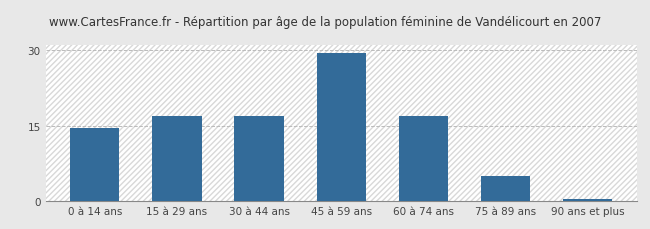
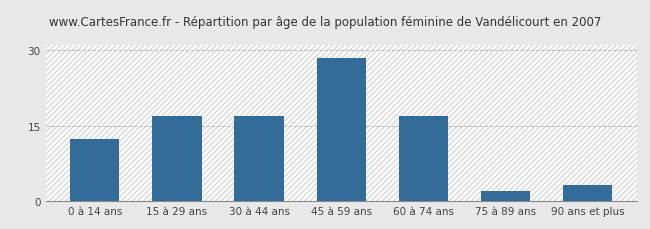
0 à 14 ans: 14.5 -> 12.4
45 à 59 ans: 29.5 -> 28.4
75 à 89 ans: 5.0 -> 2.0
90 ans et plus: 0.5 -> 3.2
